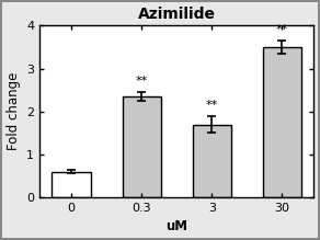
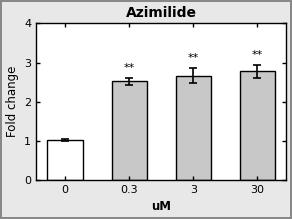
0: 0.60 -> 1.02
0.3: 2.35 -> 2.52
3: 1.70 -> 2.67
30: 3.50 -> 2.78
